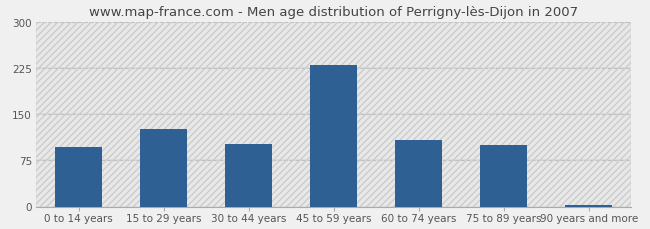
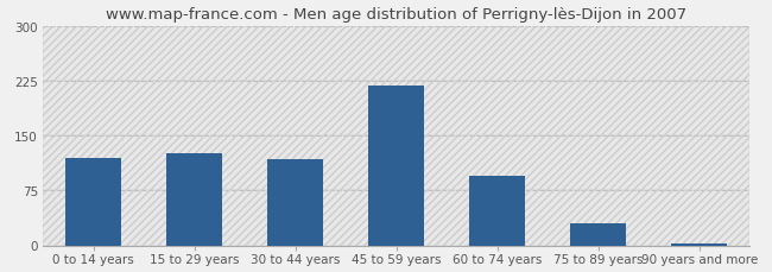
0 to 14 years: 96 -> 120
30 to 44 years: 102 -> 118
45 to 59 years: 230 -> 218
60 to 74 years: 108 -> 95
75 to 89 years: 100 -> 30
